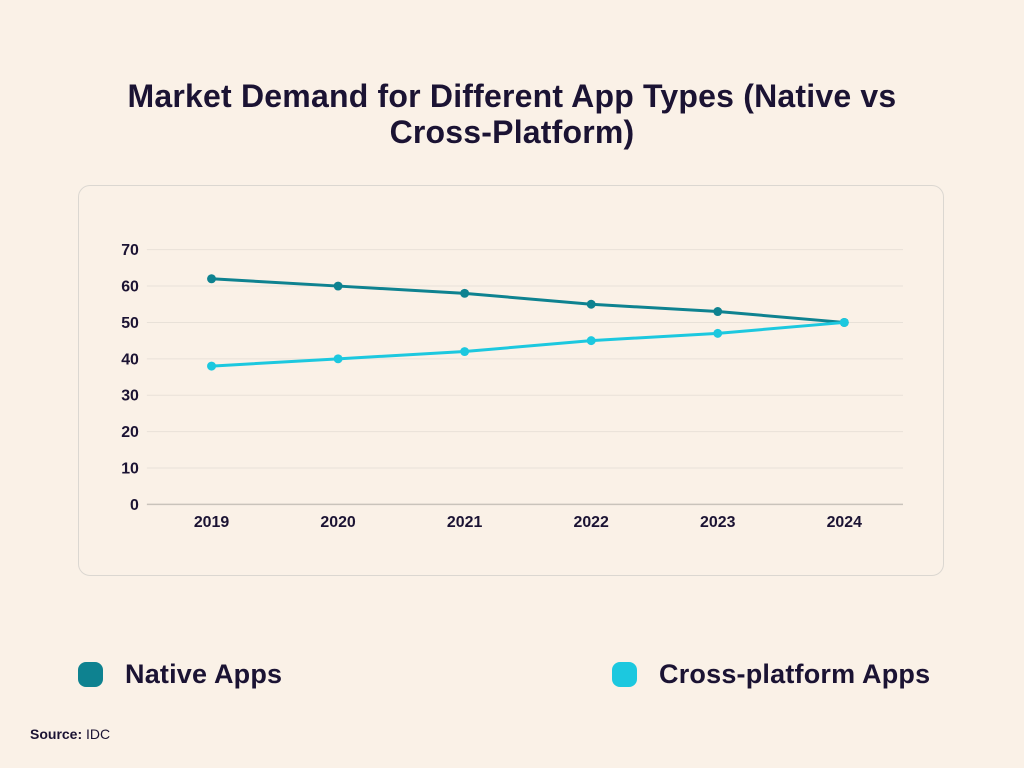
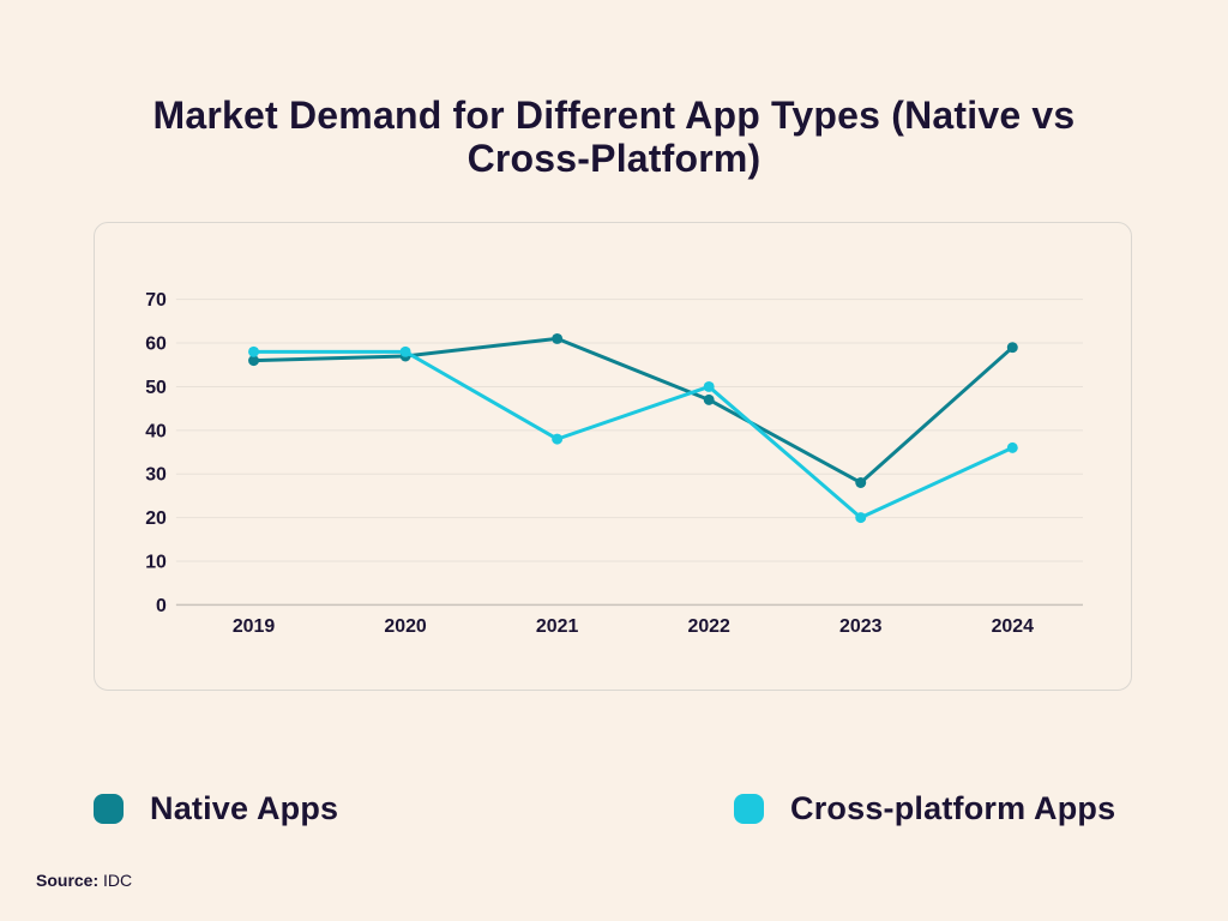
Native Apps/2019: 62 -> 56
Cross-platform Apps/2019: 38 -> 58
Native Apps/2020: 60 -> 57
Cross-platform Apps/2020: 40 -> 58
Native Apps/2021: 58 -> 61
Cross-platform Apps/2021: 42 -> 38
Native Apps/2022: 55 -> 47
Cross-platform Apps/2022: 45 -> 50
Native Apps/2023: 53 -> 28
Cross-platform Apps/2023: 47 -> 20
Native Apps/2024: 50 -> 59
Cross-platform Apps/2024: 50 -> 36
